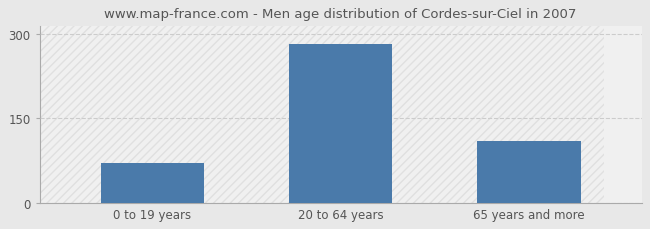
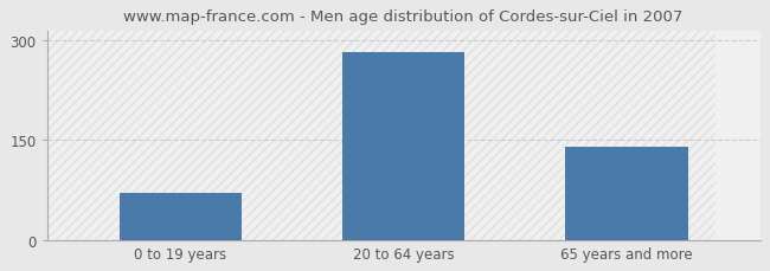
65 years and more: 110 -> 140
